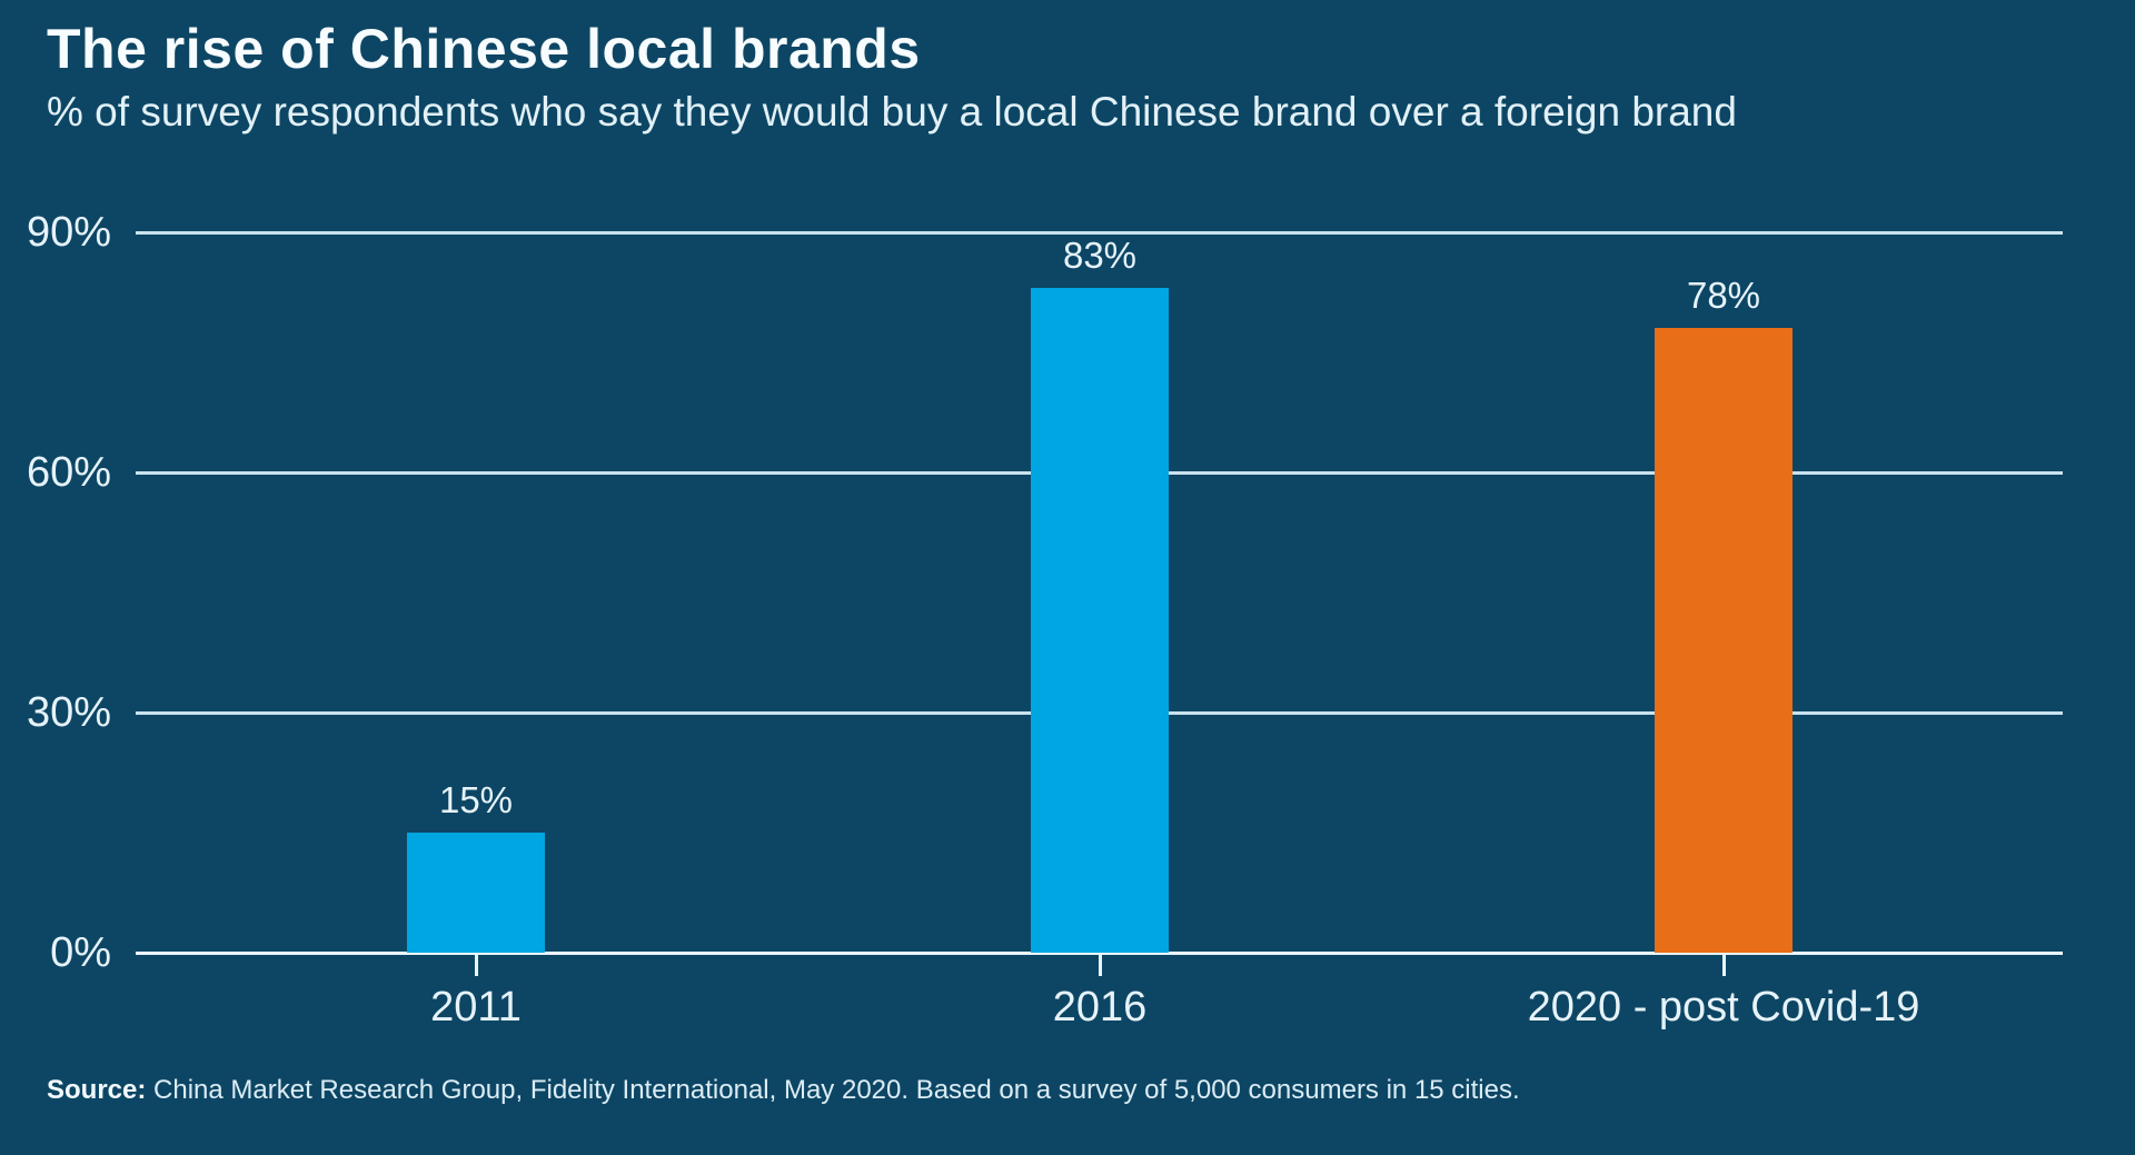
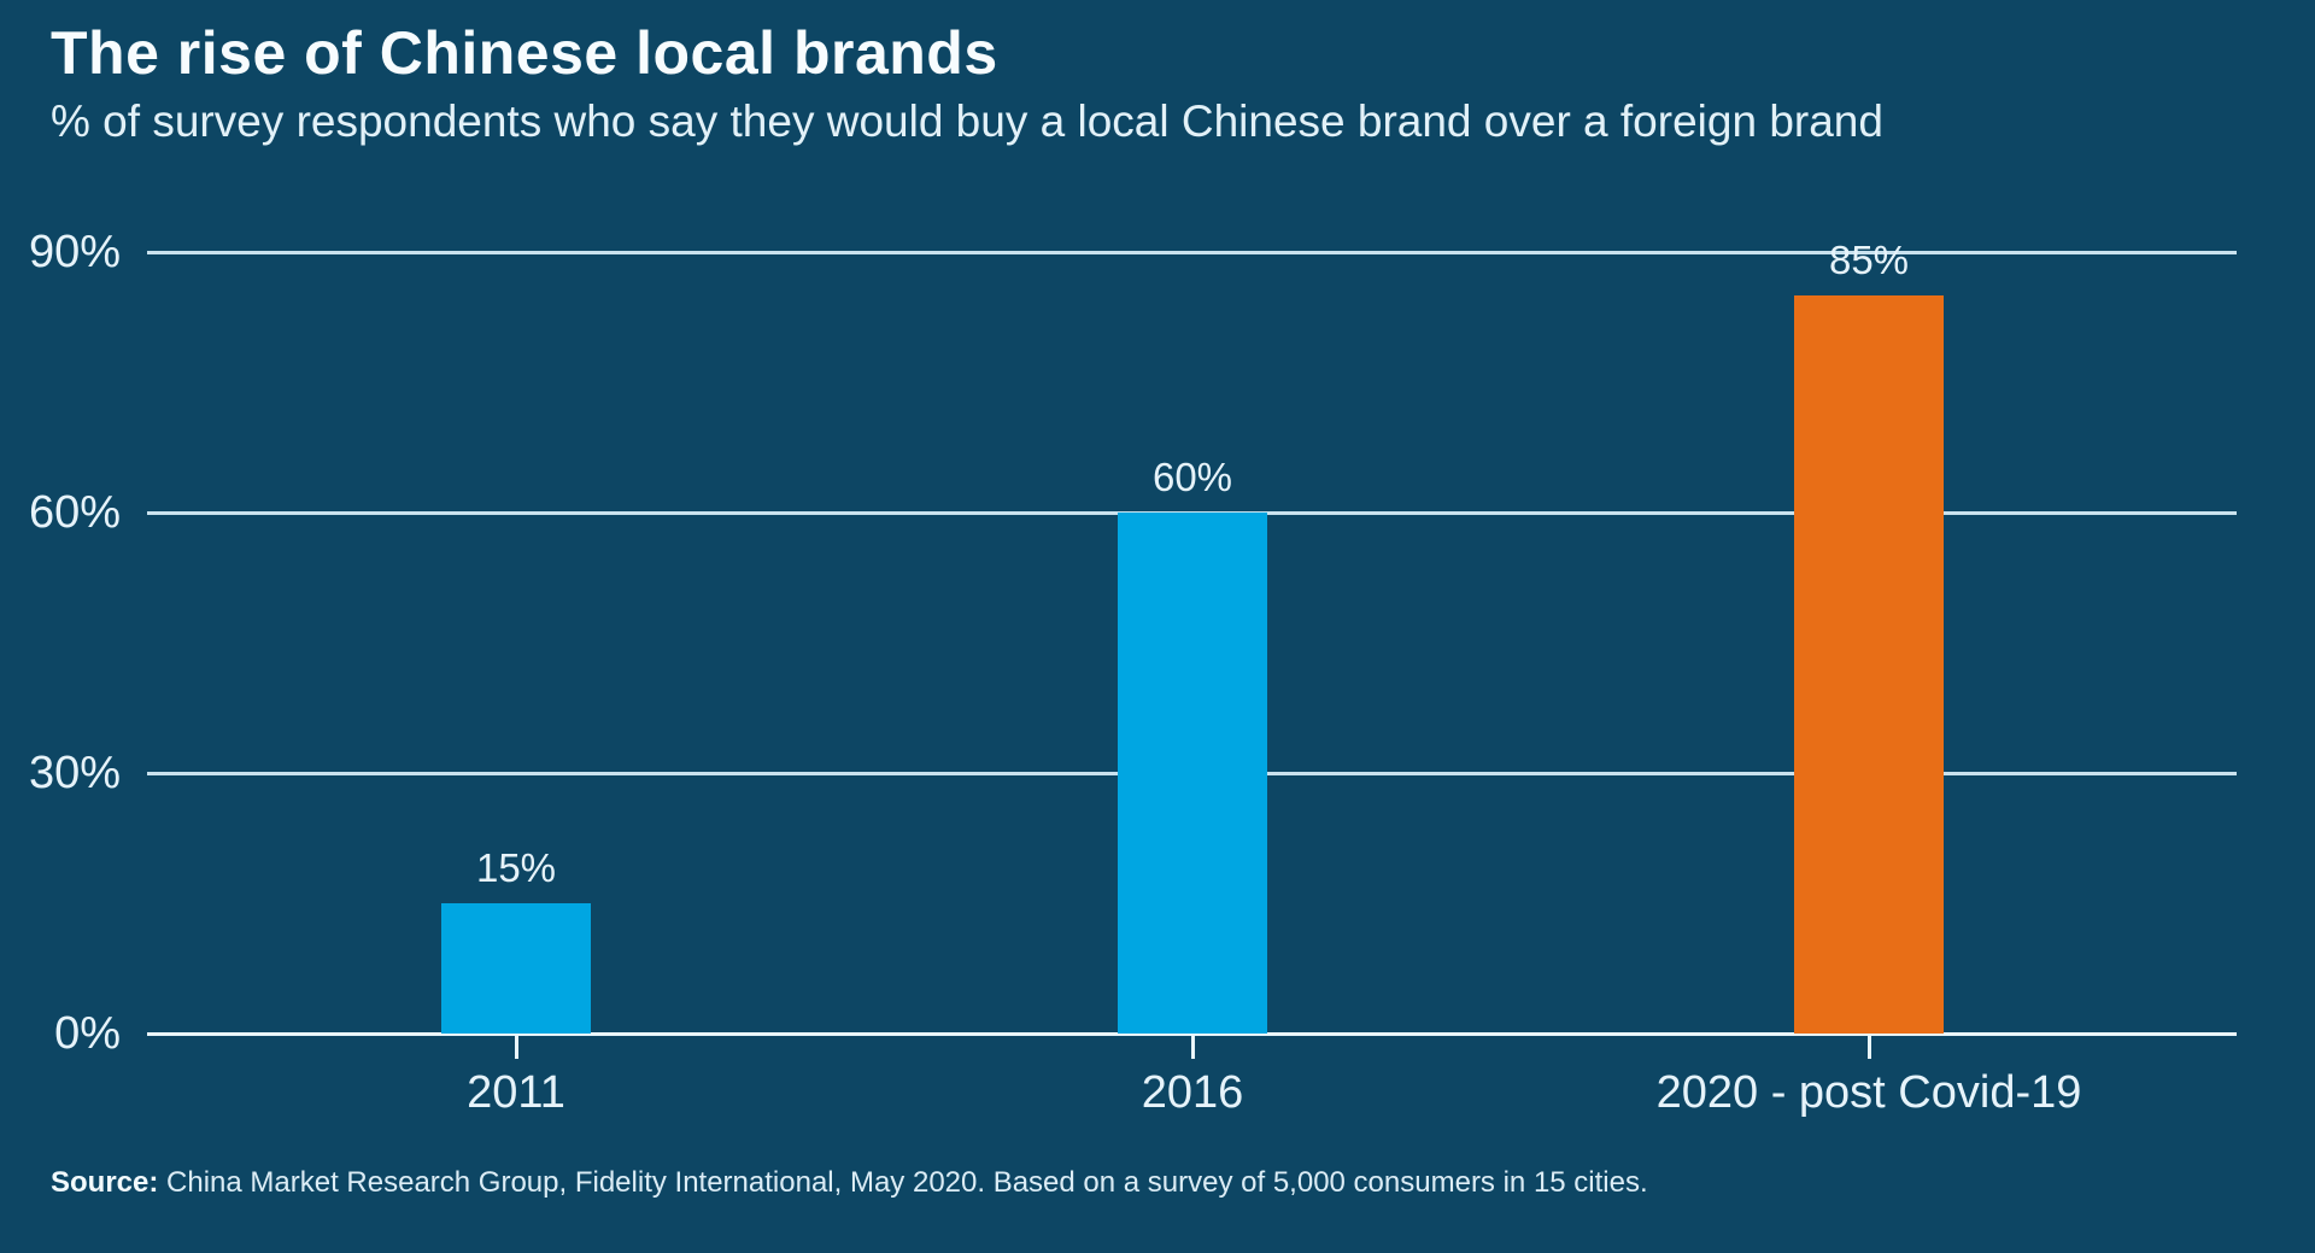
2016: 83% -> 60%
2020 - post Covid-19: 78% -> 85%
